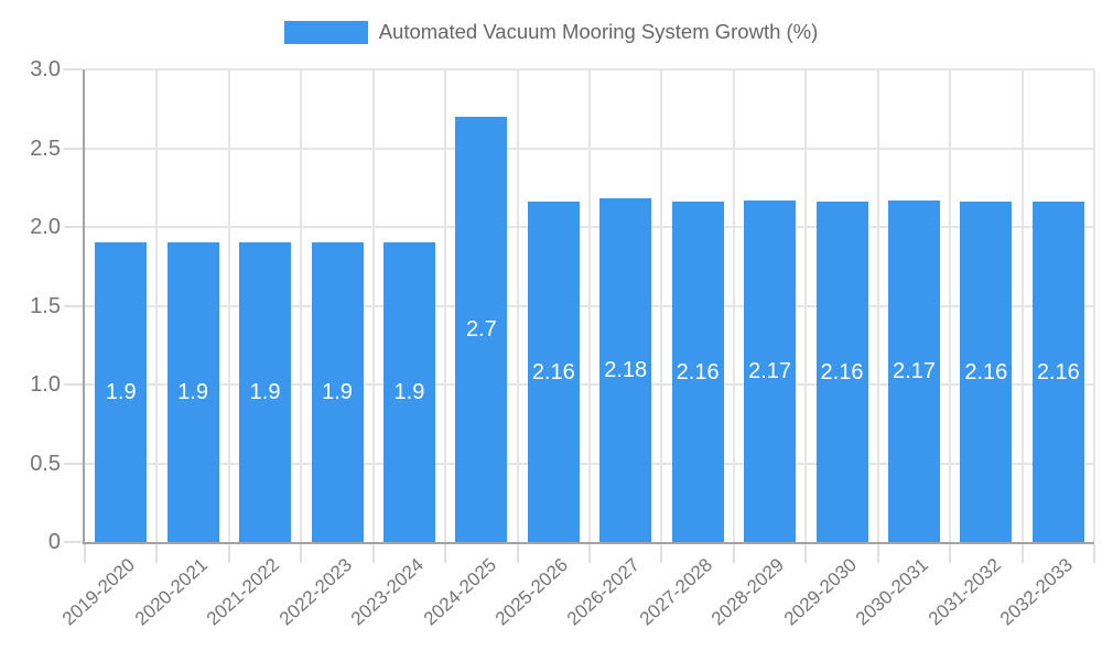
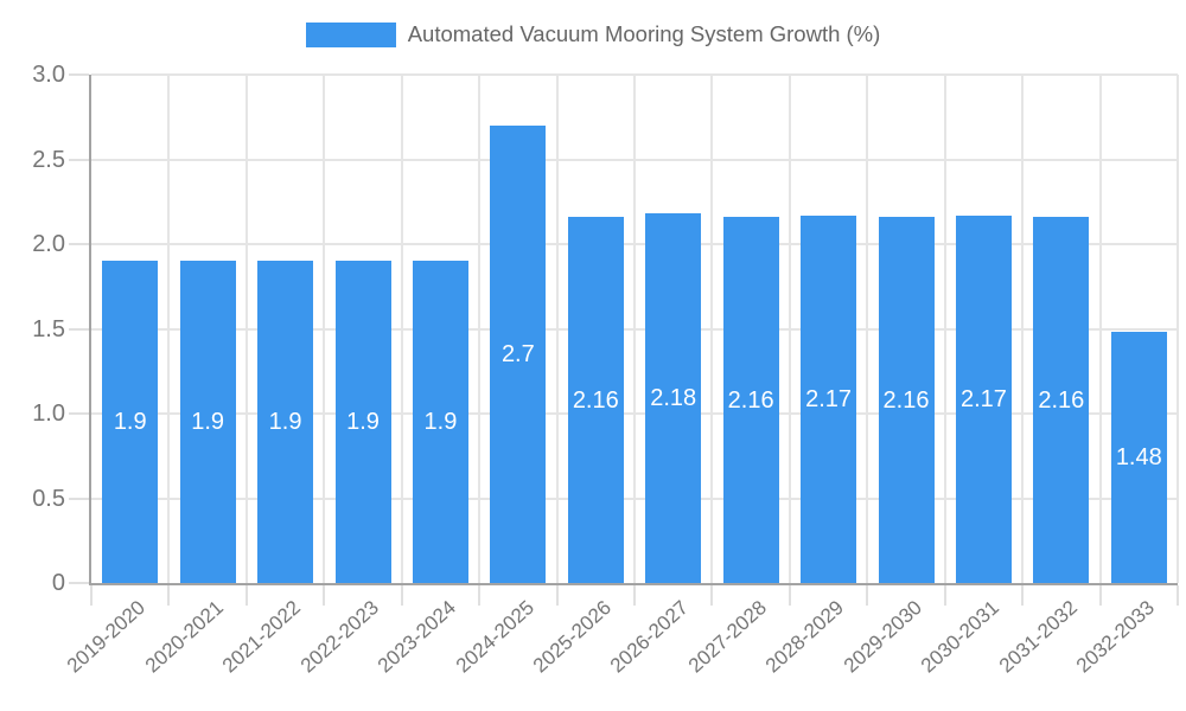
2032-2033: 2.16 -> 1.48
